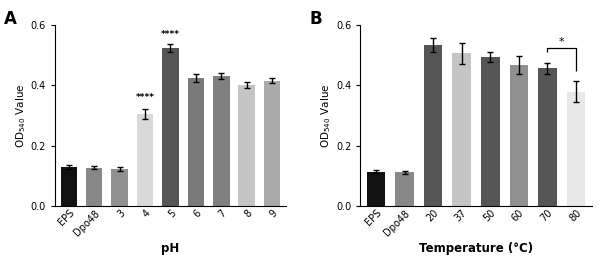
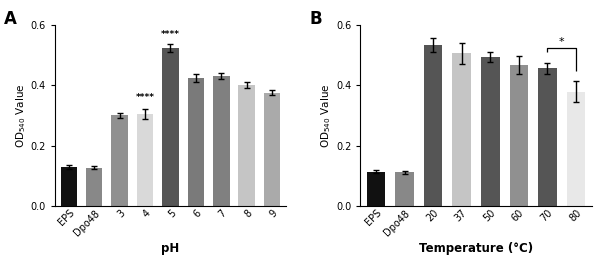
3: 0.124 -> 0.300
9: 0.415 -> 0.375
